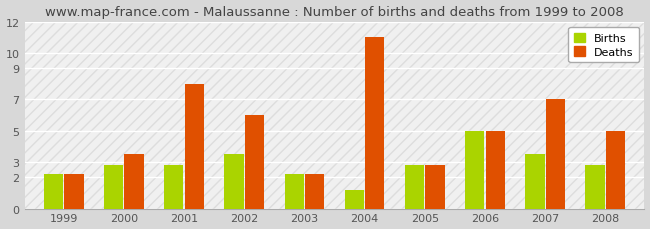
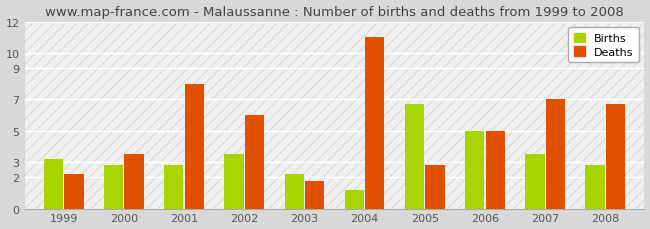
Births/1999: 2.2 -> 3.2
Deaths/2003: 2.2 -> 1.8
Births/2005: 2.8 -> 6.7
Deaths/2008: 5.0 -> 6.7
